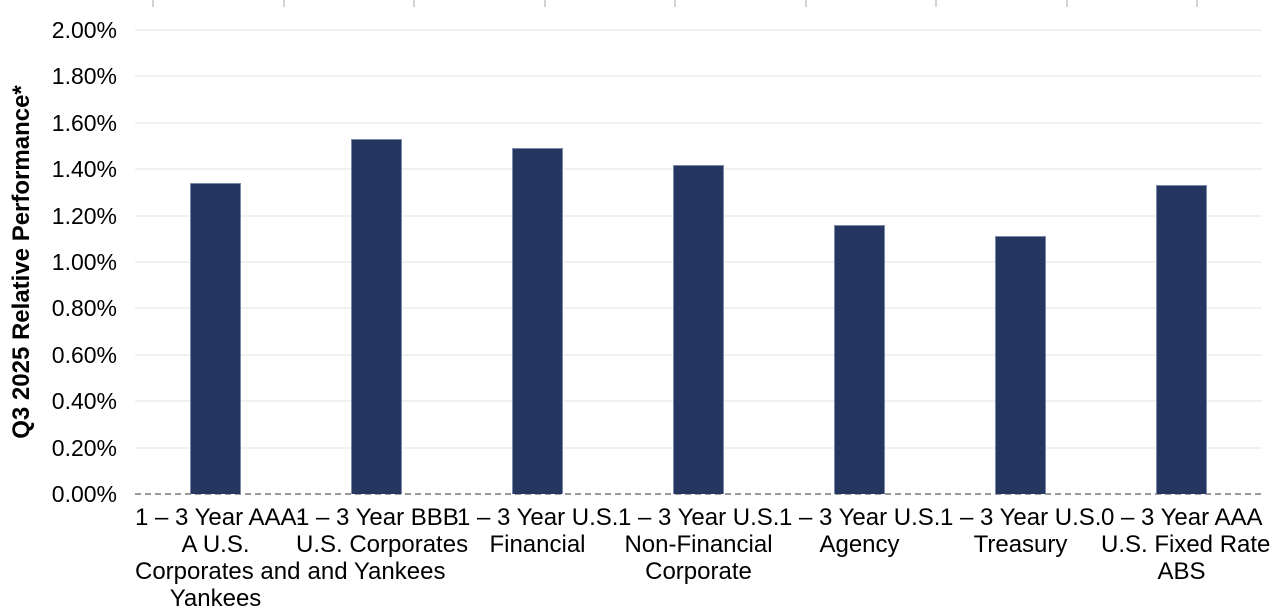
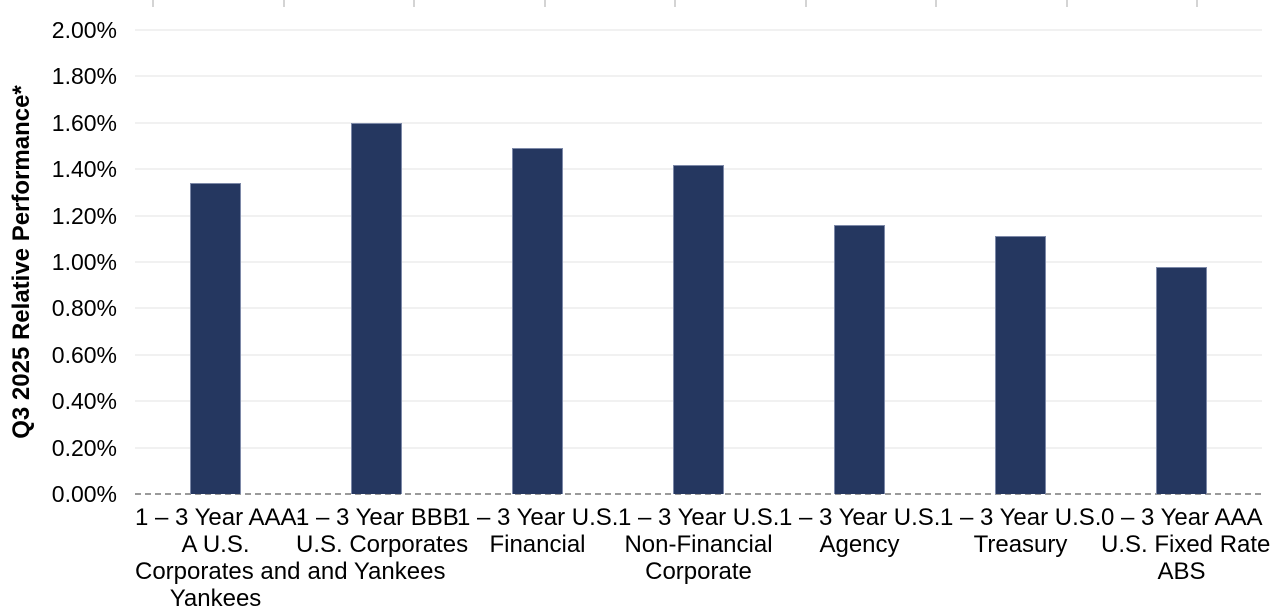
1 – 3 Year BBB U.S. Corporates and Yankees: 1.53% -> 1.60%
0 – 3 Year AAA U.S. Fixed Rate ABS: 1.33% -> 0.98%
